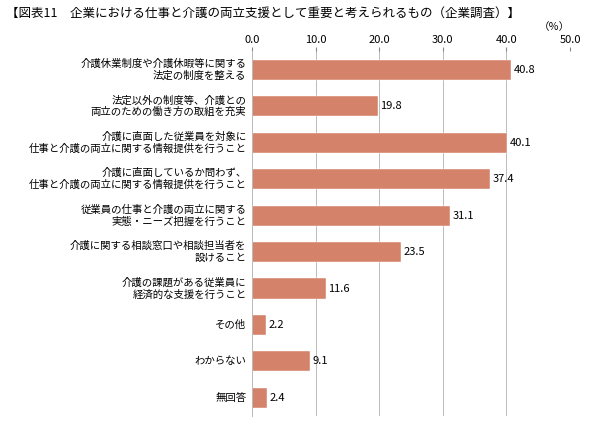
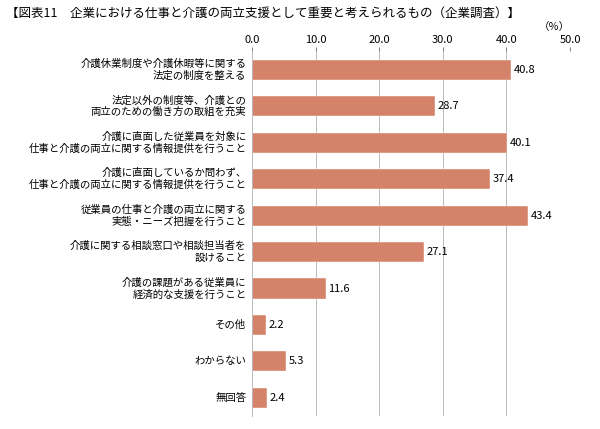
法定以外の制度等、介護との 両立のための働き方の取組を充実: 19.8 -> 28.7
従業員の仕事と介護の両立に関する 実態・ニーズ把握を行うこと: 31.1 -> 43.4
介護に関する相談窓口や相談担当者を 設けること: 23.5 -> 27.1
わからない: 9.1 -> 5.3
